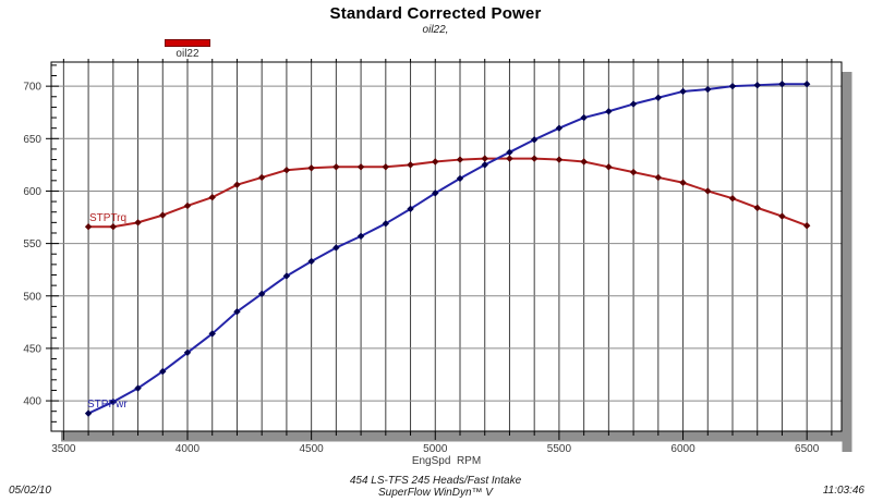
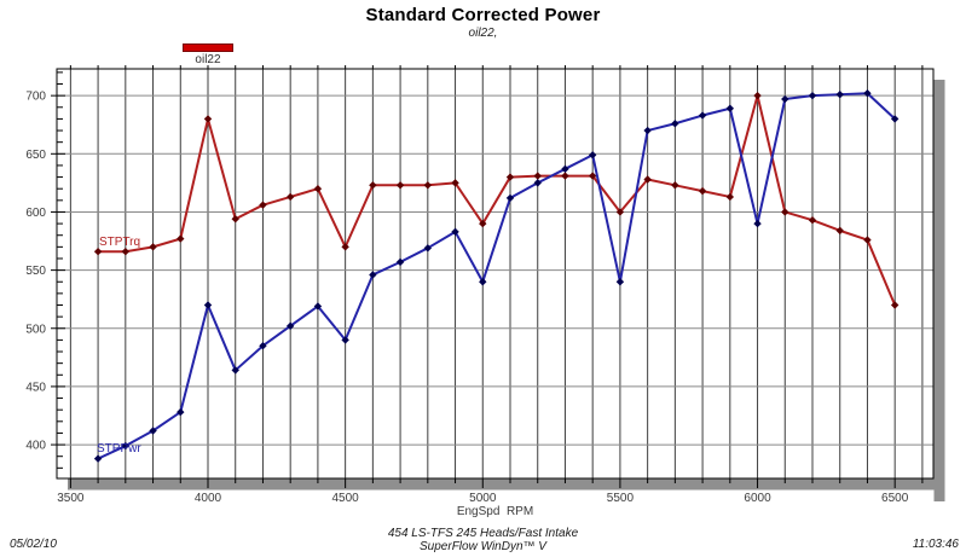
STPTrq/4000: 590 -> 680
STPPwr/4000: 450 -> 520
STPTrq/4500: 620 -> 570
STPPwr/4500: 530 -> 490
STPTrq/5000: 630 -> 590
STPPwr/5000: 600 -> 540
STPTrq/5500: 630 -> 600
STPPwr/5500: 660 -> 540
STPTrq/6000: 610 -> 700
STPPwr/6000: 700 -> 590
STPTrq/6500: 570 -> 520
STPPwr/6500: 700 -> 680
